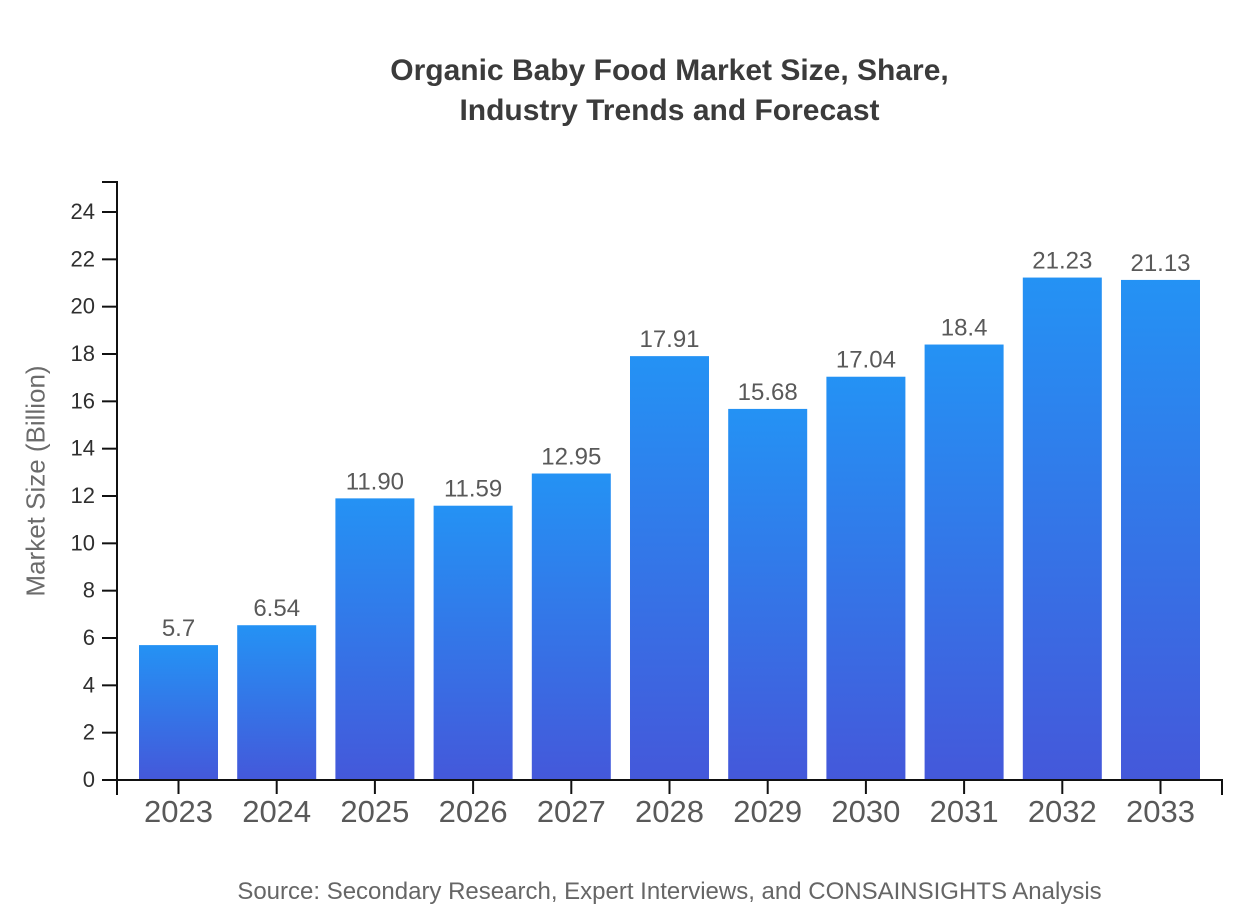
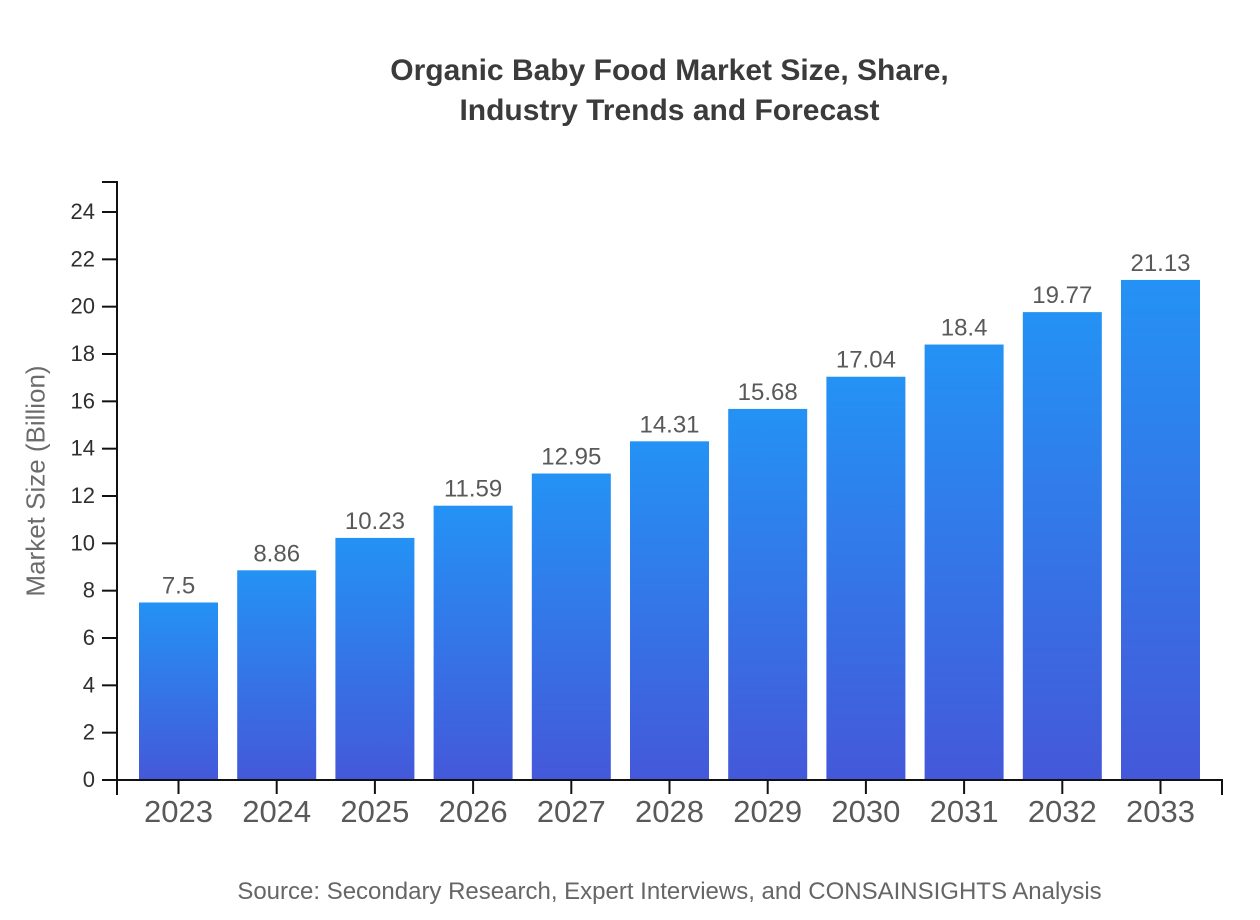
2023: 5.7 -> 7.5
2024: 6.54 -> 8.86
2025: 11.90 -> 10.23
2028: 17.91 -> 14.31
2032: 21.23 -> 19.77
